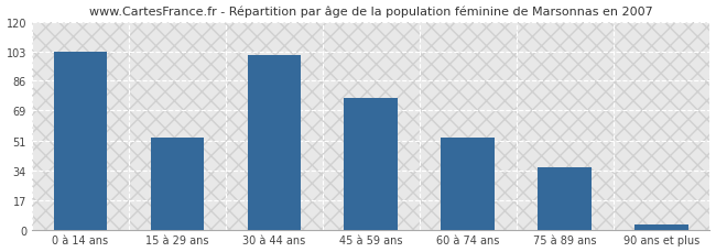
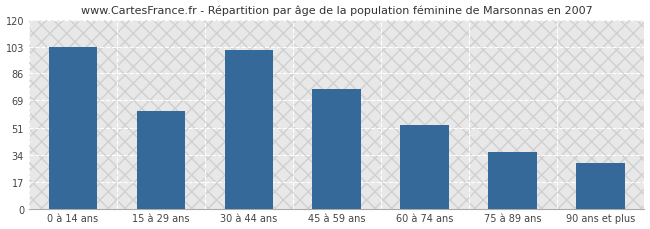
15 à 29 ans: 53 -> 62
90 ans et plus: 3 -> 29
